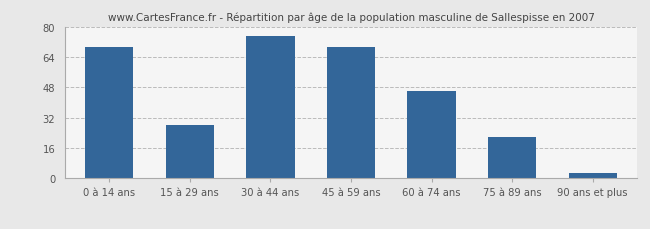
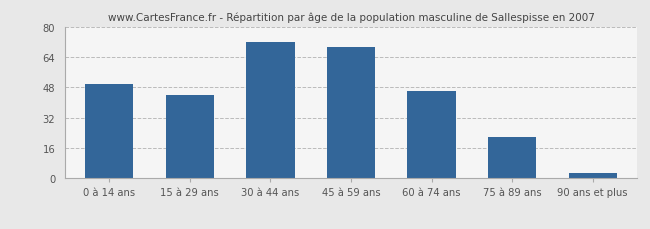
0 à 14 ans: 69 -> 50
15 à 29 ans: 28 -> 44
30 à 44 ans: 75 -> 72
